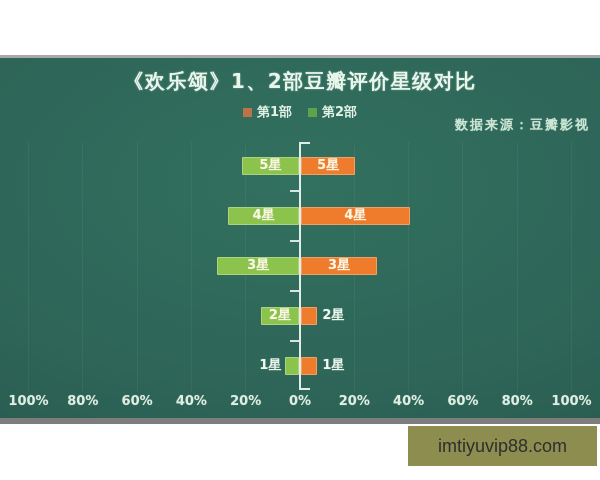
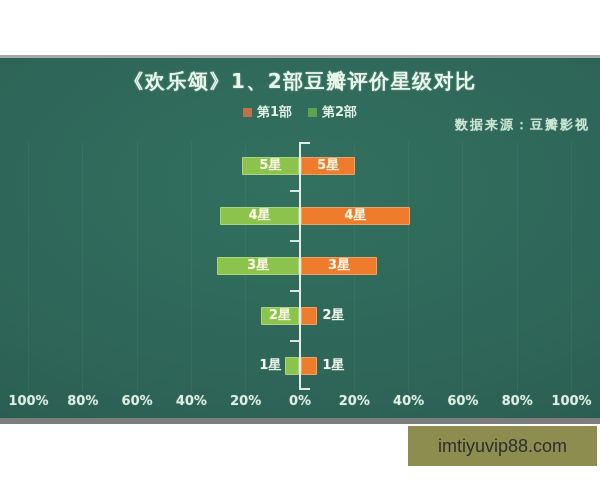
第2部/4星: 26% -> 29%
